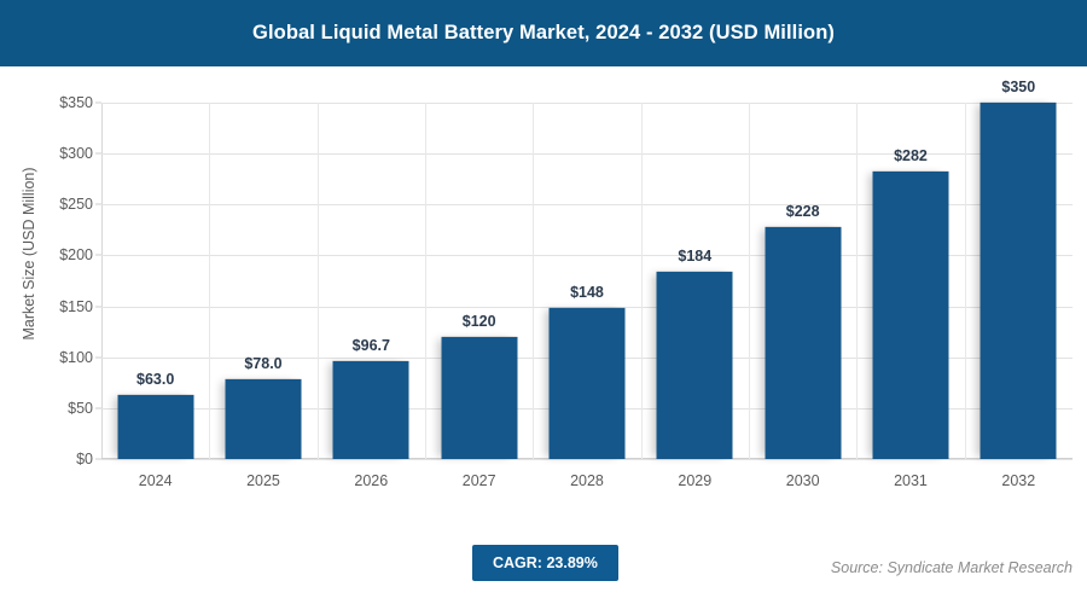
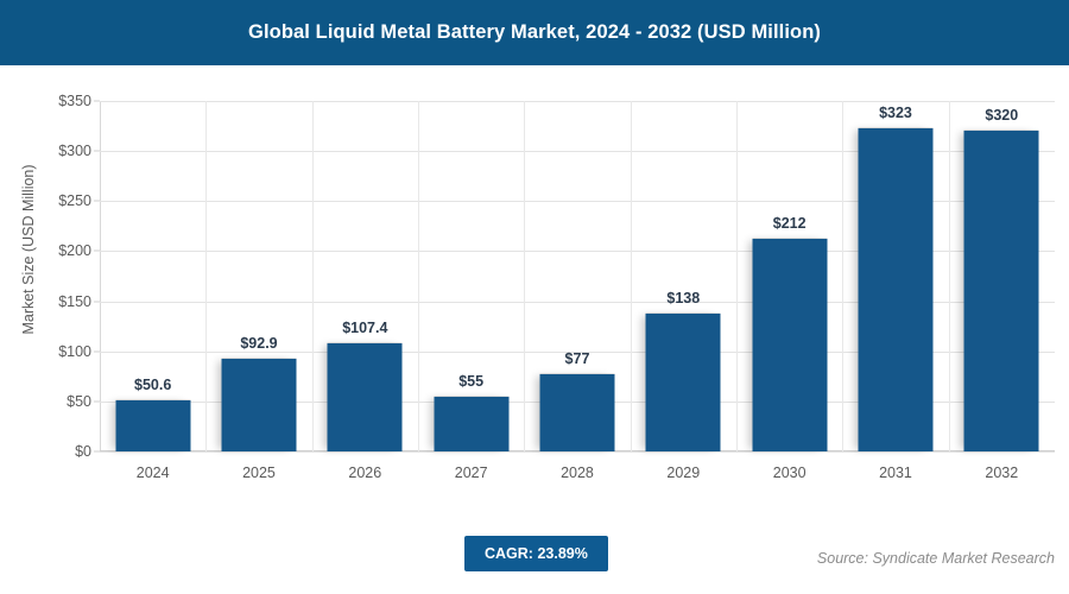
2024: $63.0 -> $50.6
2025: $78.0 -> $92.9
2026: $96.7 -> $107.4
2027: $120 -> $55
2028: $148 -> $77
2029: $184 -> $138
2030: $228 -> $212
2031: $282 -> $323
2032: $350 -> $320
